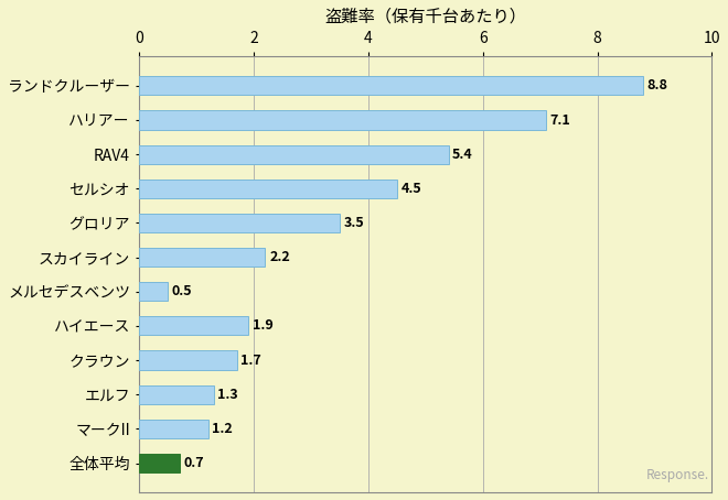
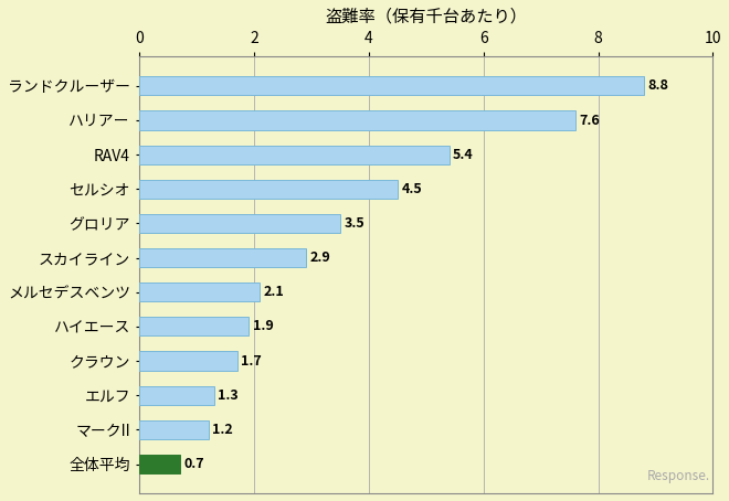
ハリアー: 7.1 -> 7.6
スカイライン: 2.2 -> 2.9
メルセデスベンツ: 0.5 -> 2.1
